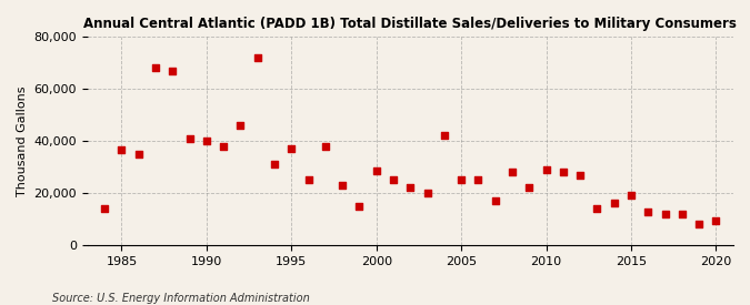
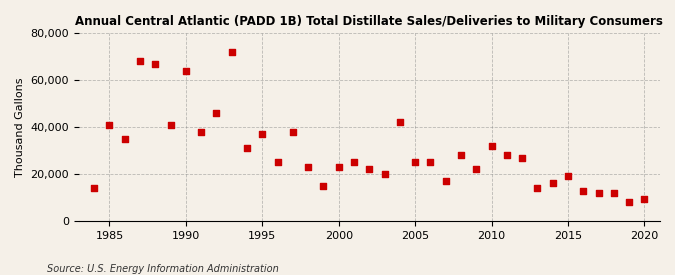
1985: 36,500 -> 41,000
1990: 40,000 -> 64,000
2000: 28,500 -> 23,000
2010: 29,000 -> 32,000
